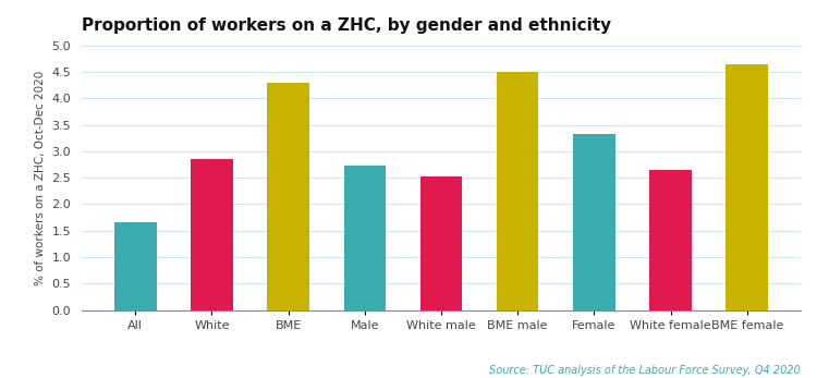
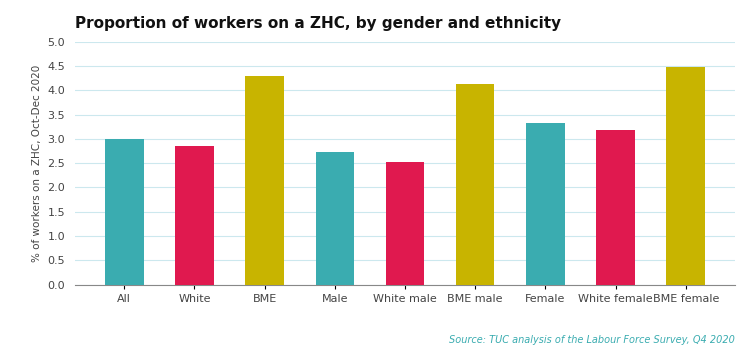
All: 1.65 -> 3.00
BME male: 4.50 -> 4.13
White female: 2.65 -> 3.18
BME female: 4.65 -> 4.48
